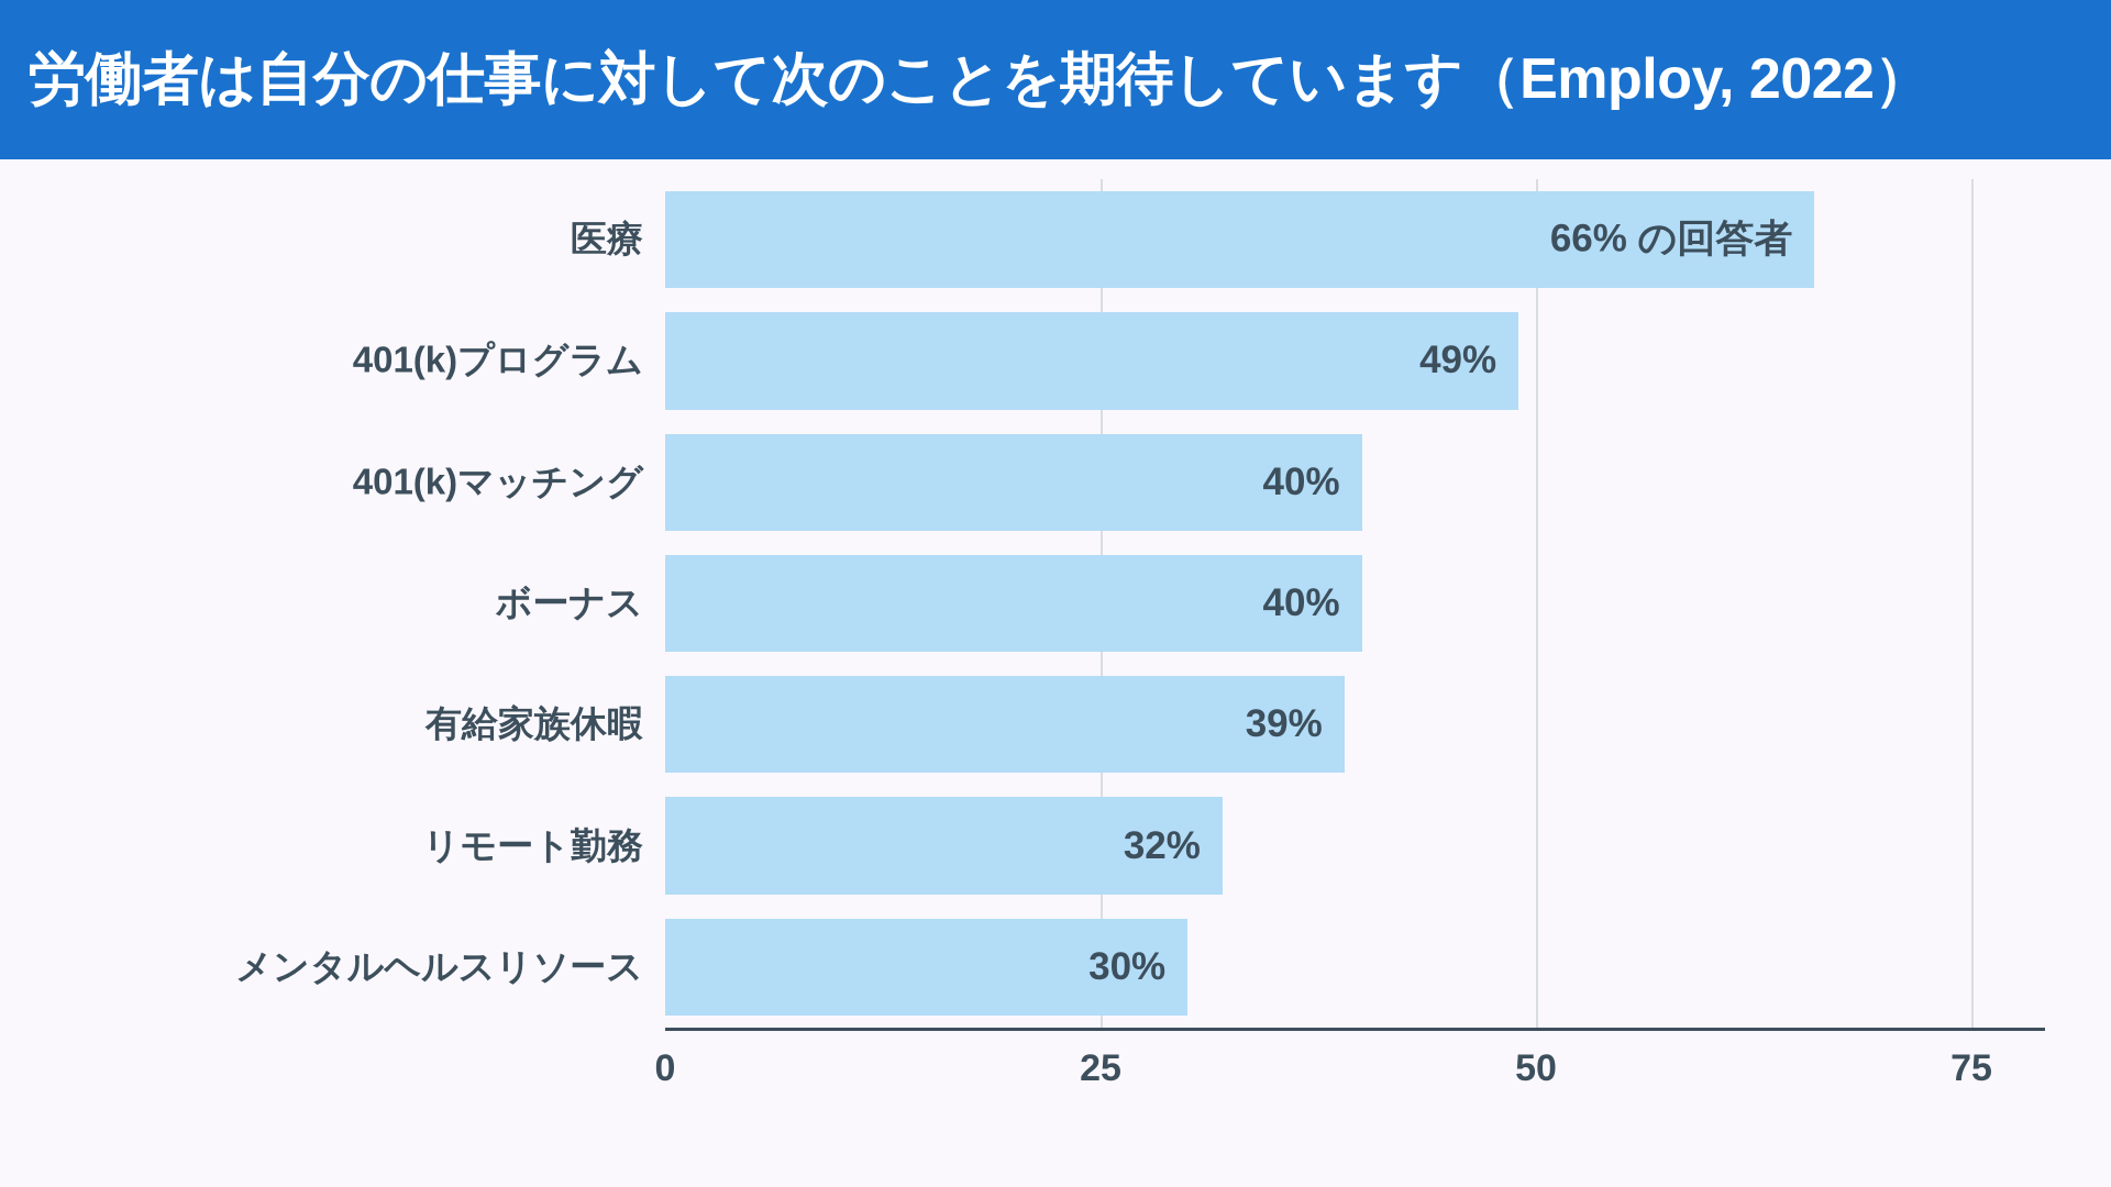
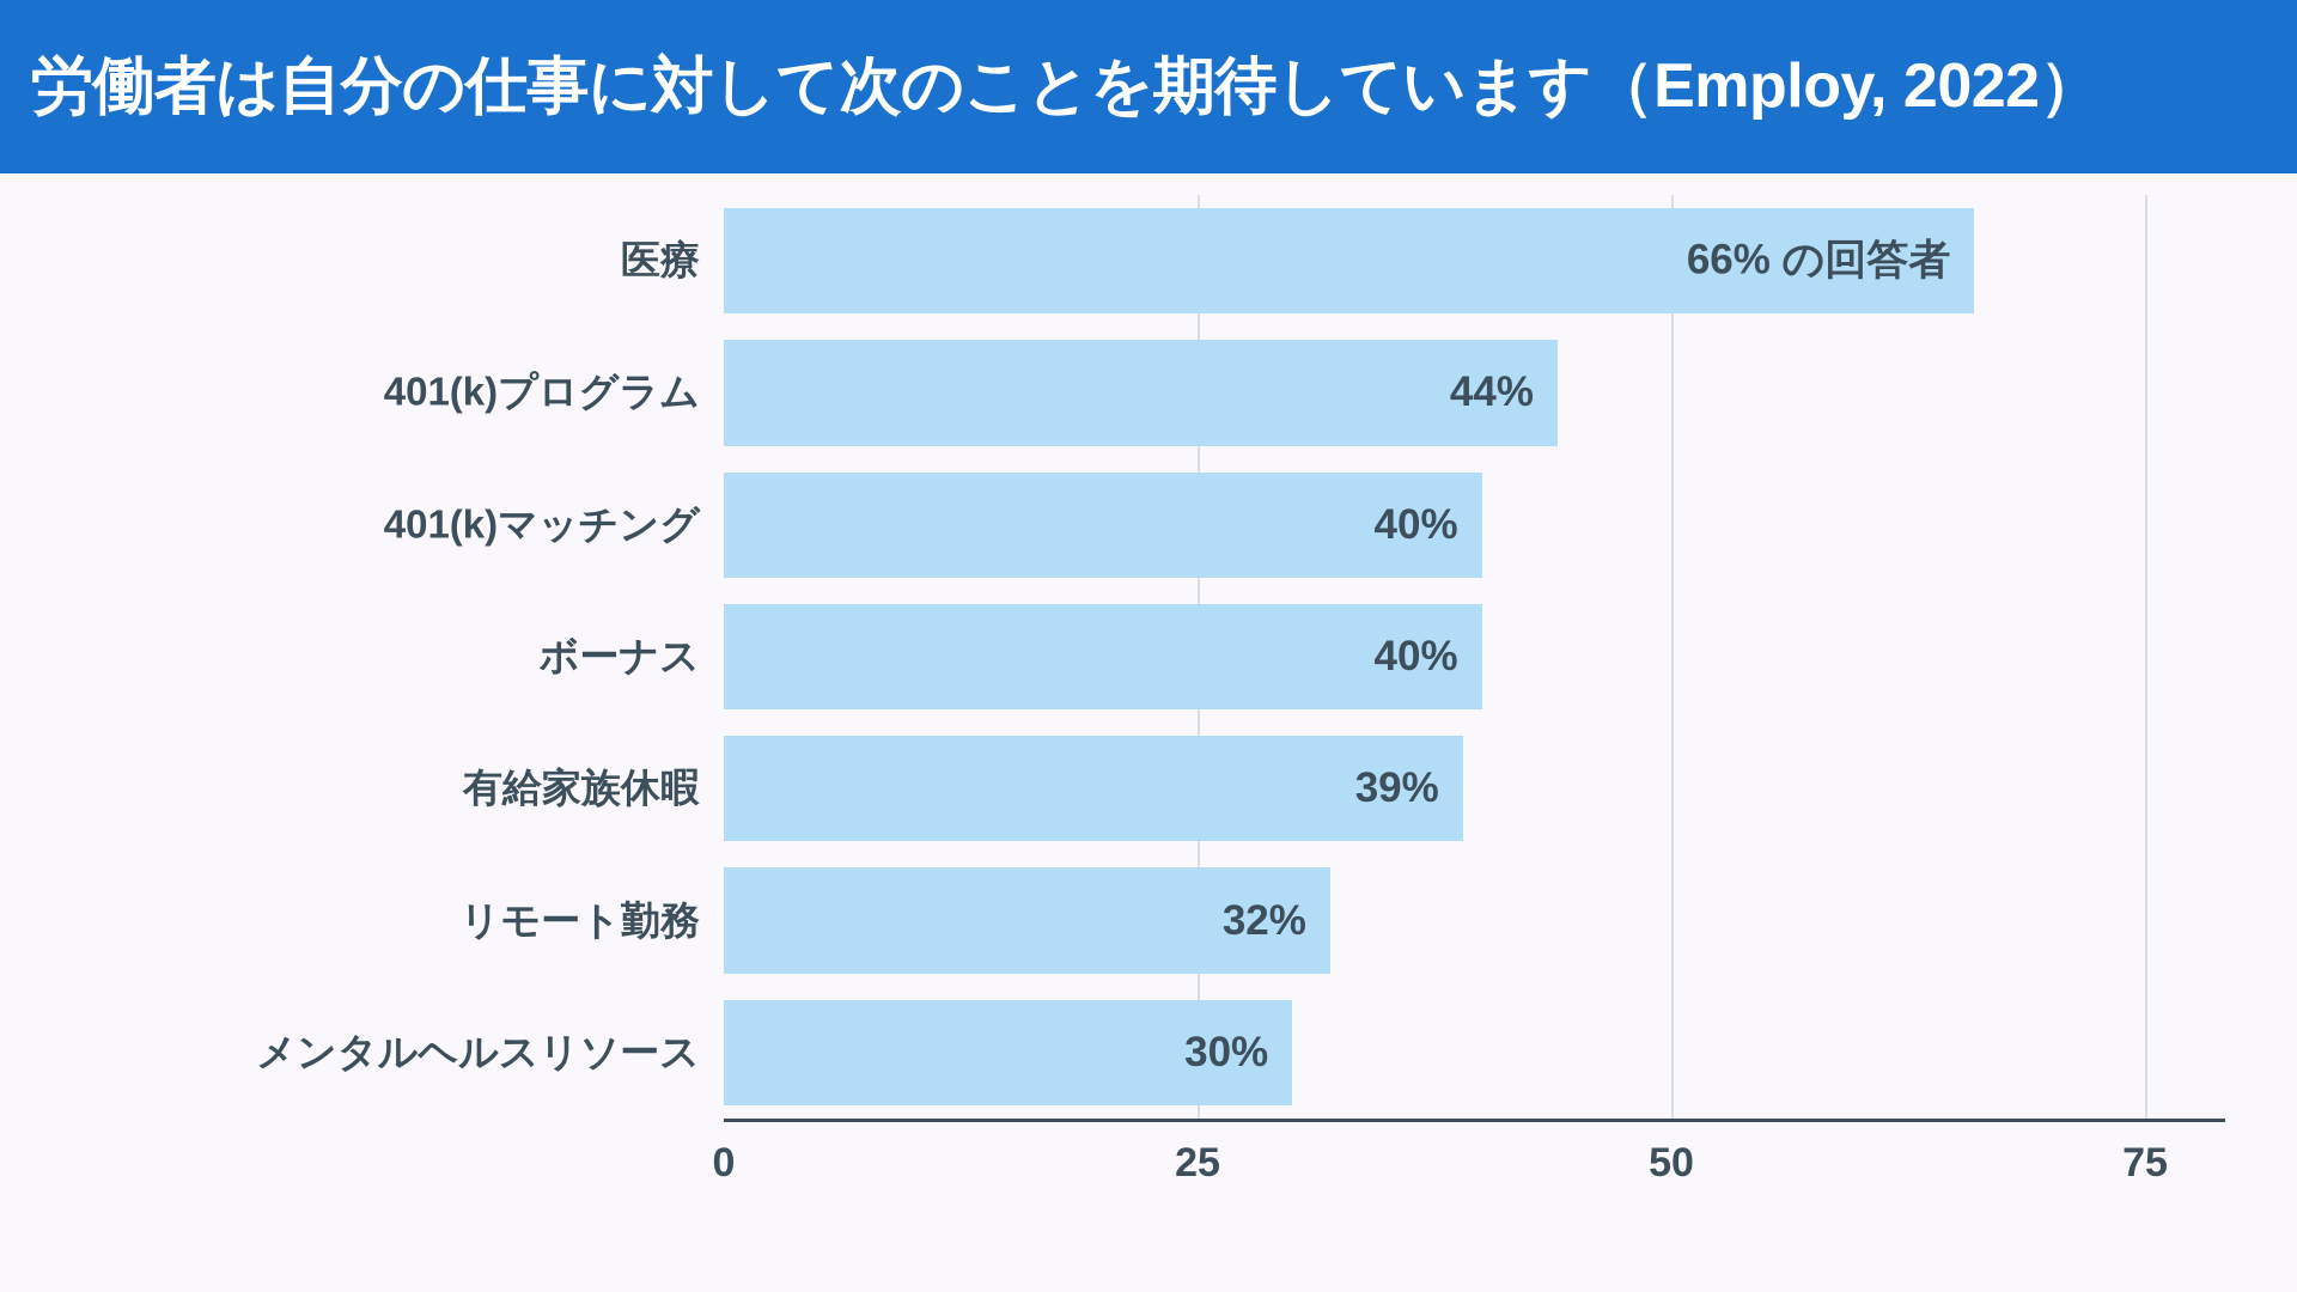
401(k)プログラム: 49% -> 44%
